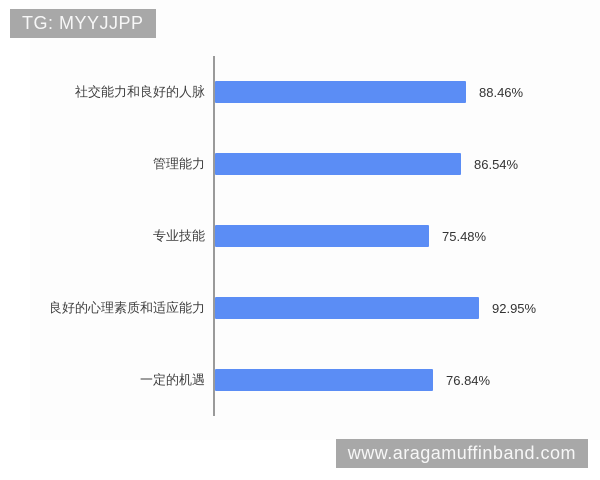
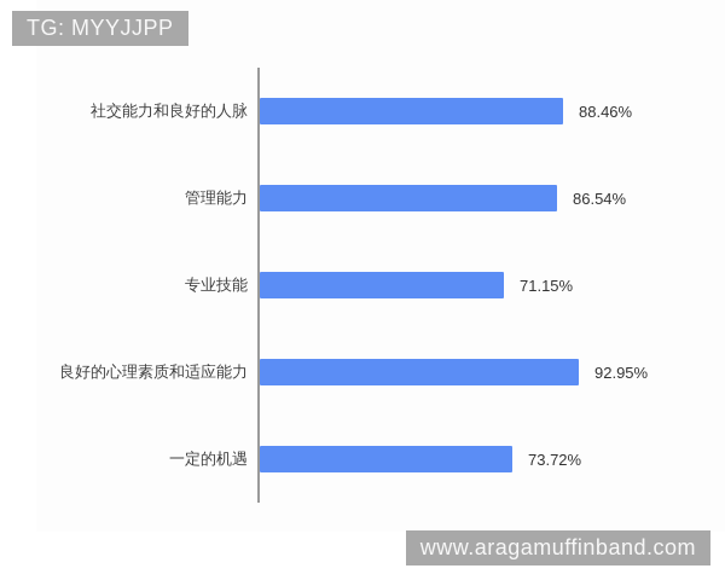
专业技能: 75.48% -> 71.15%
一定的机遇: 76.84% -> 73.72%
